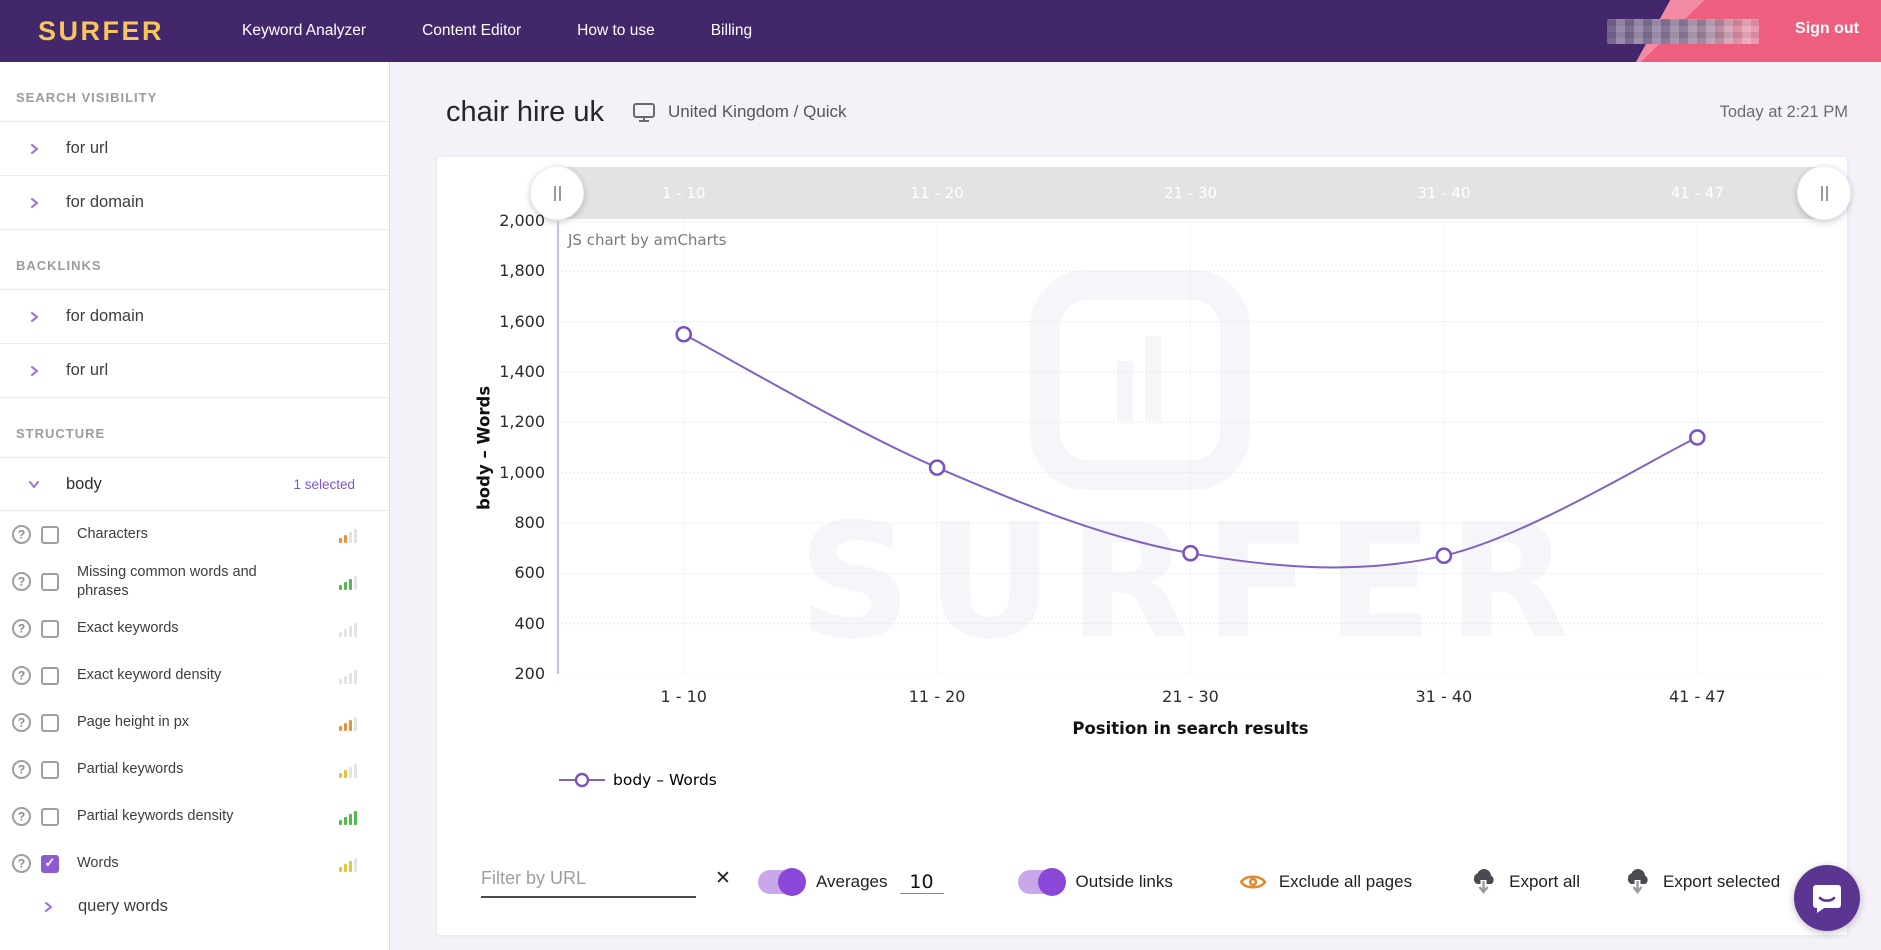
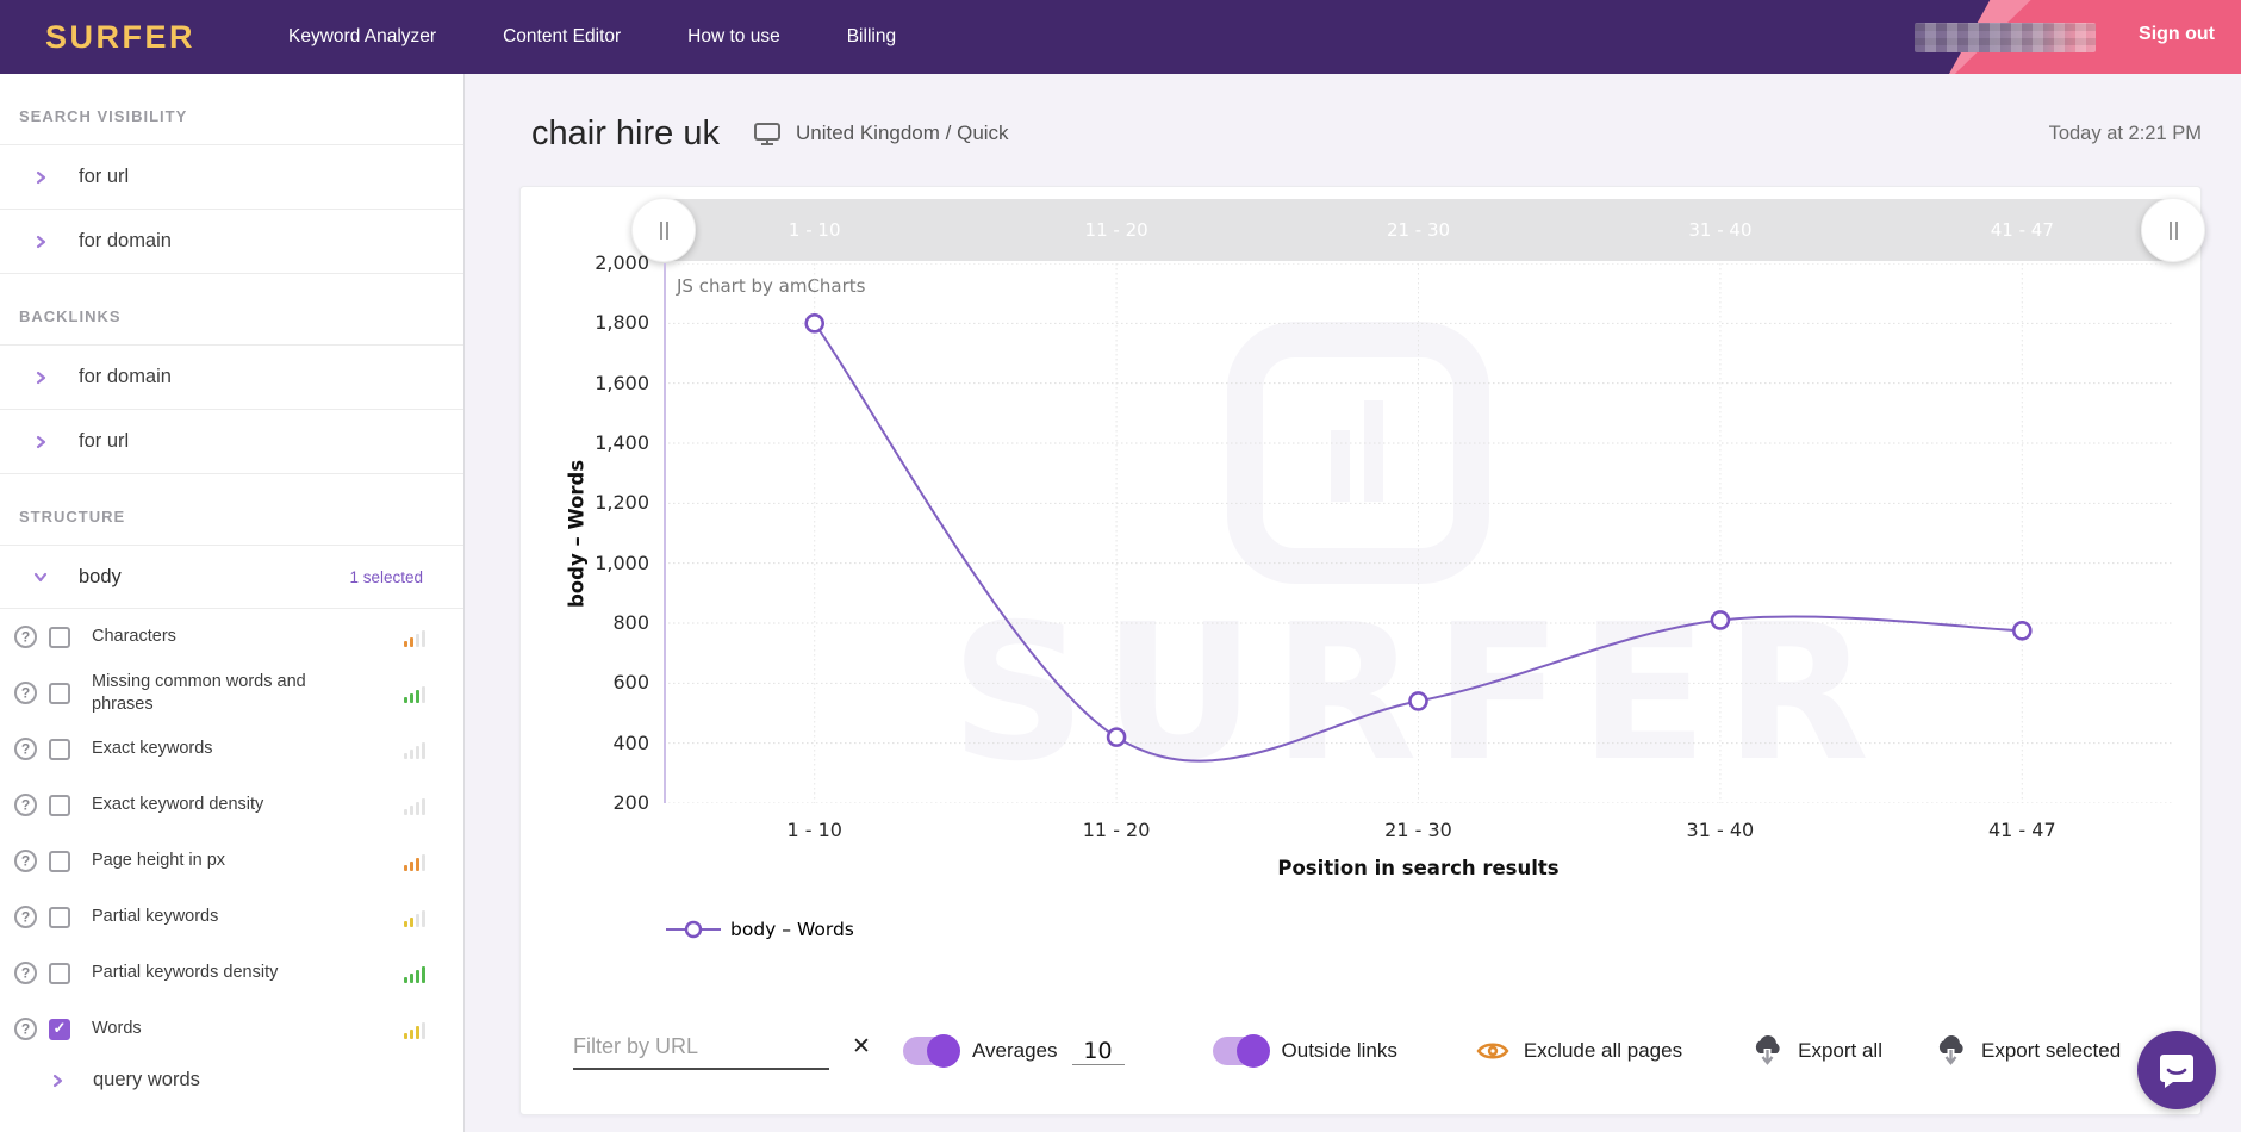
1 - 10: 1550 -> 1800
11 - 20: 1020 -> 420
21 - 30: 680 -> 540
31 - 40: 670 -> 810
41 - 47: 1140 -> 780
